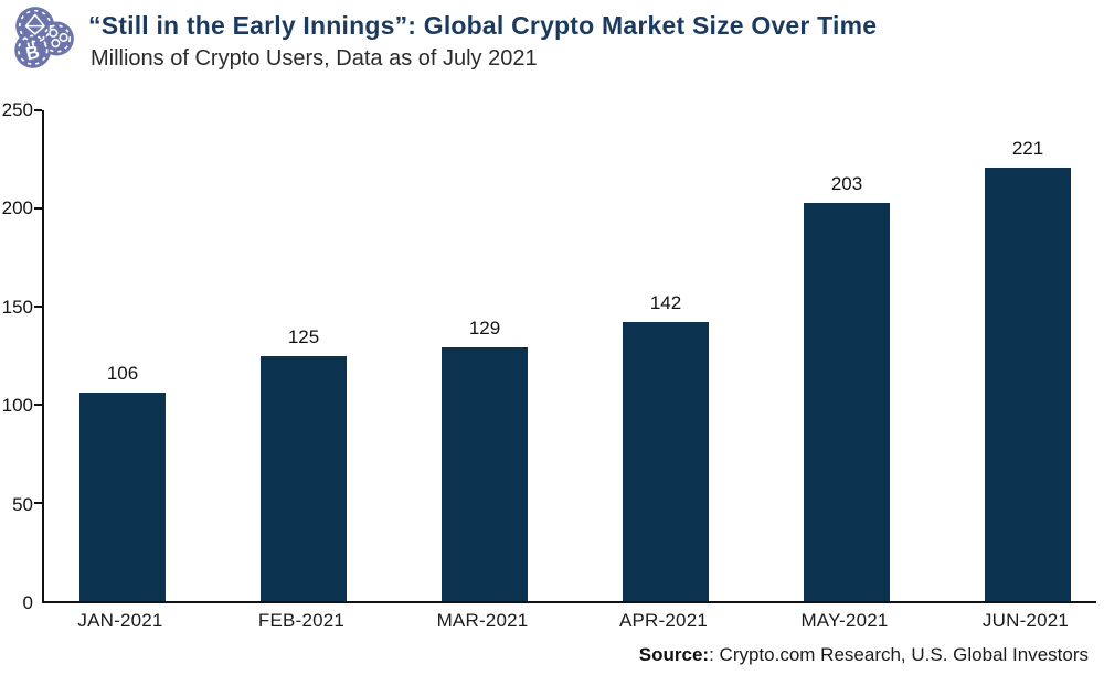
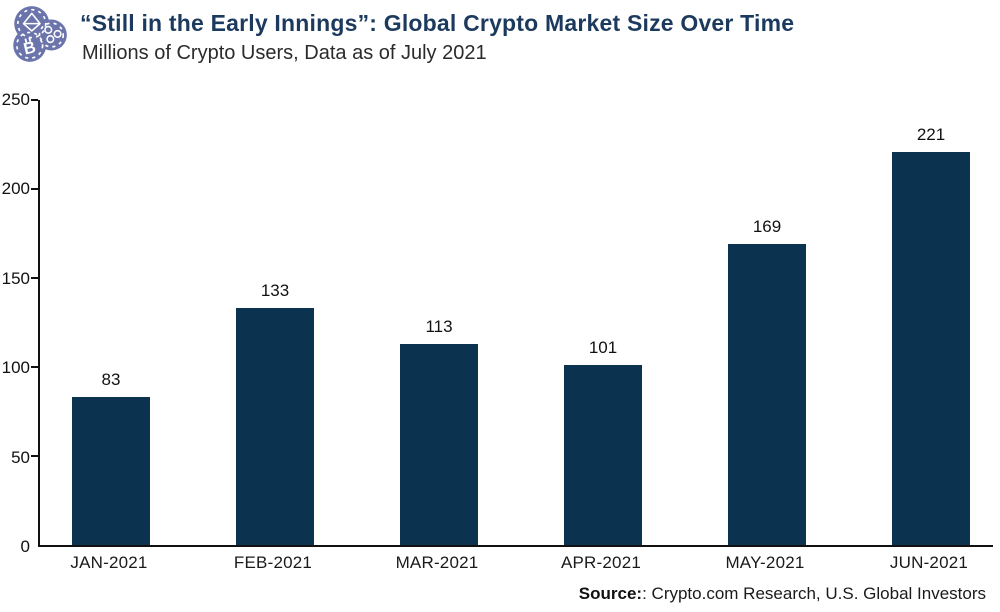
JAN-2021: 106 -> 83
FEB-2021: 125 -> 133
MAR-2021: 129 -> 113
APR-2021: 142 -> 101
MAY-2021: 203 -> 169
